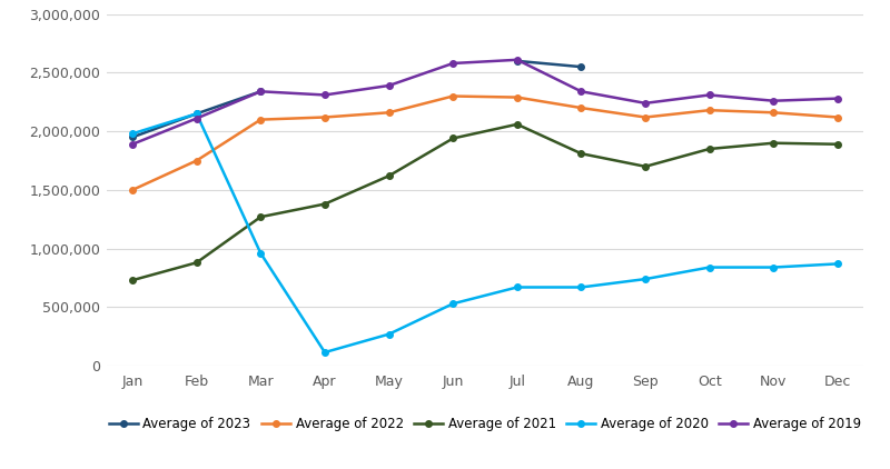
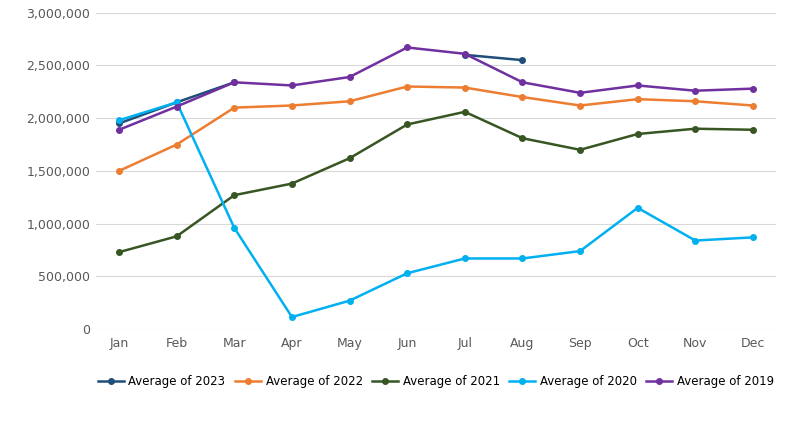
Average of 2019/Jun: 2,580,000 -> 2,670,000
Average of 2020/Oct: 840,000 -> 1,150,000
